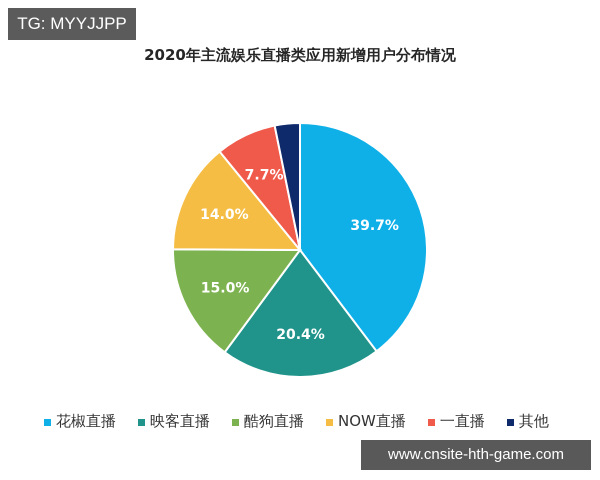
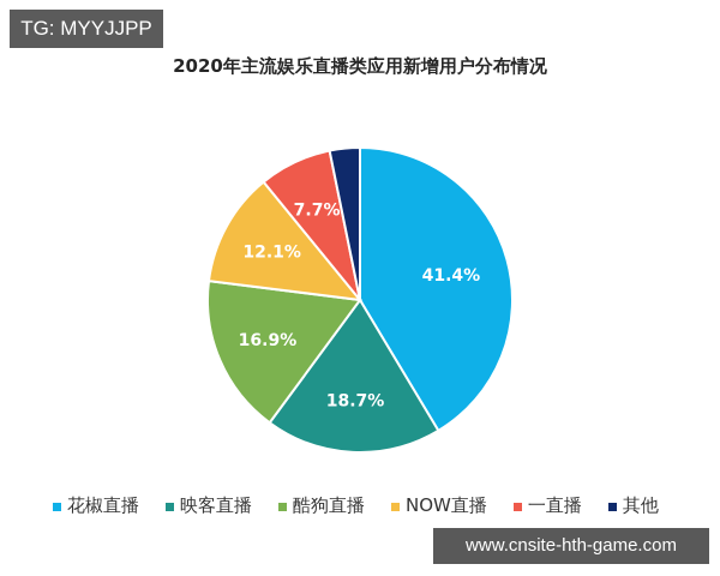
花椒直播: 39.7% -> 41.4%
映客直播: 20.4% -> 18.7%
酷狗直播: 15.0% -> 16.9%
NOW直播: 14.0% -> 12.1%
